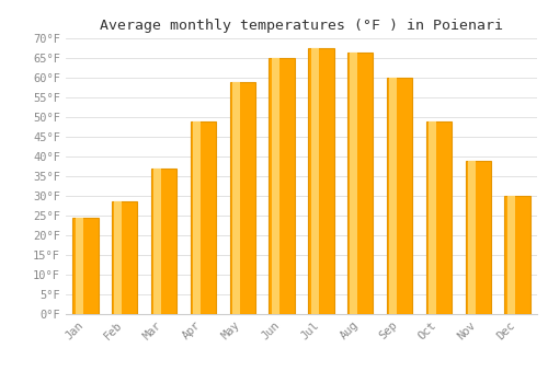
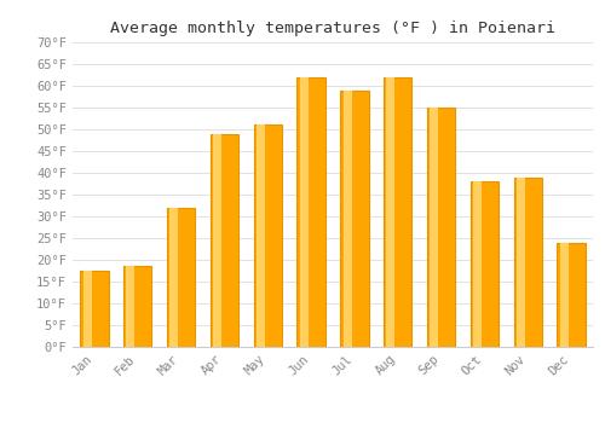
Jan: 24.5°F -> 17.5°F
Feb: 28.5°F -> 18.5°F
Mar: 37.0°F -> 32.0°F
May: 59.0°F -> 51.0°F
Jun: 65.0°F -> 62.0°F
Jul: 67.5°F -> 59.0°F
Aug: 66.5°F -> 62.0°F
Sep: 60.0°F -> 55.0°F
Oct: 49.0°F -> 38.0°F
Dec: 30.0°F -> 24.0°F
